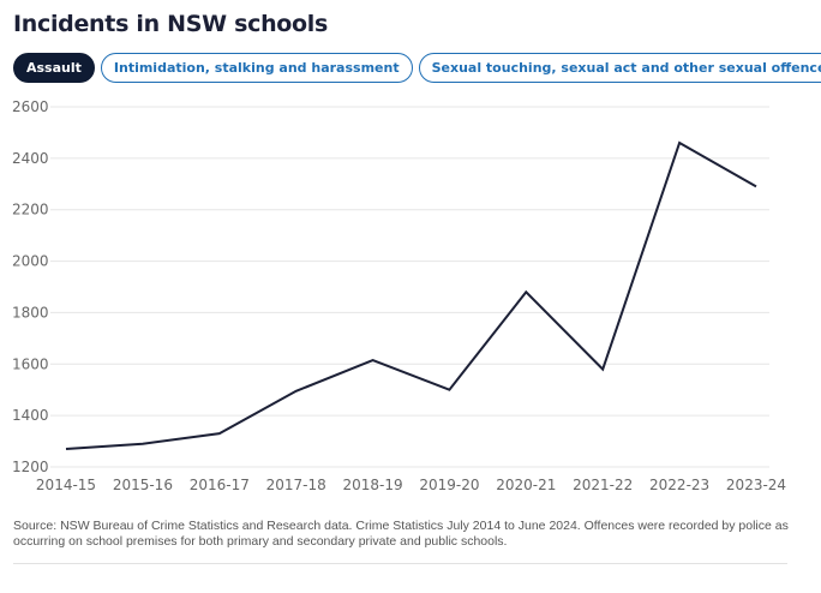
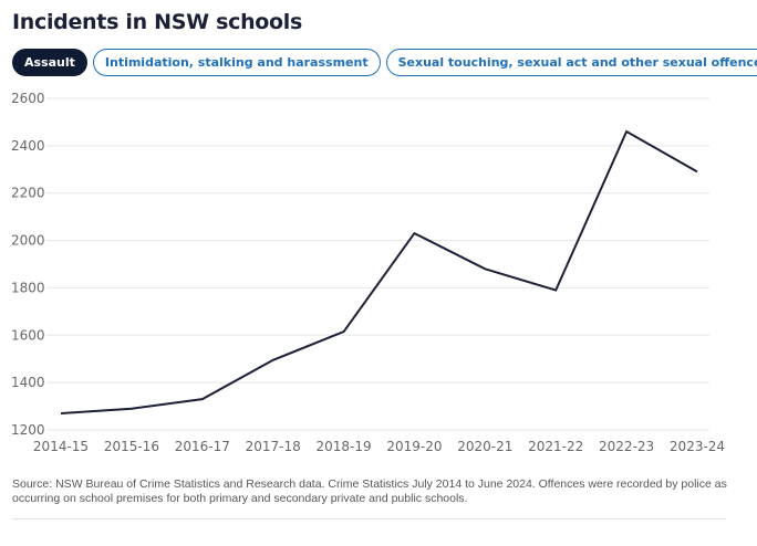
2019-20: 1500 -> 2030
2021-22: 1580 -> 1790
